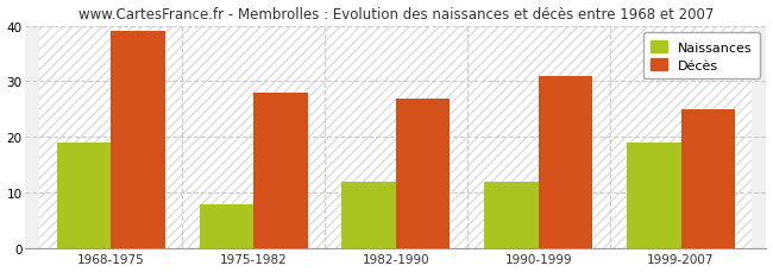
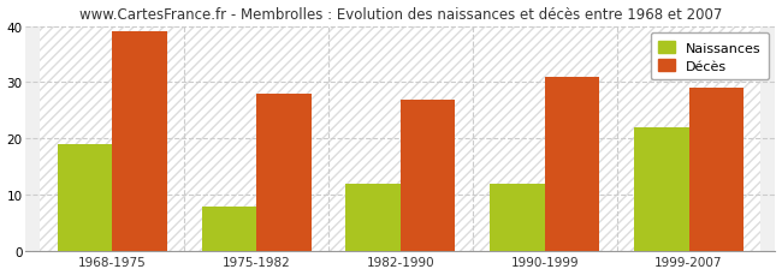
Naissances/1999-2007: 19 -> 22
Décès/1999-2007: 25 -> 29
